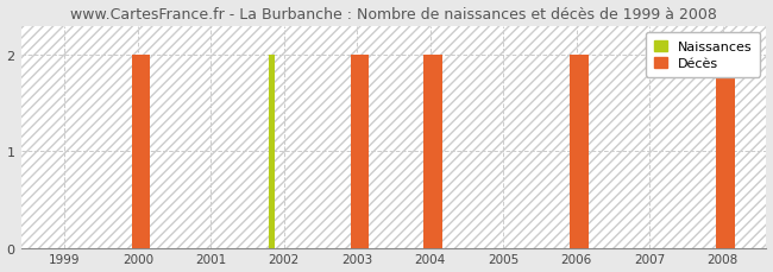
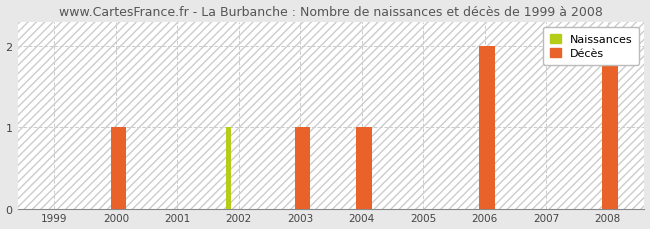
Décès/2000: 2 -> 1
Naissances/2002: 2 -> 1
Décès/2003: 2 -> 1
Décès/2004: 2 -> 1
